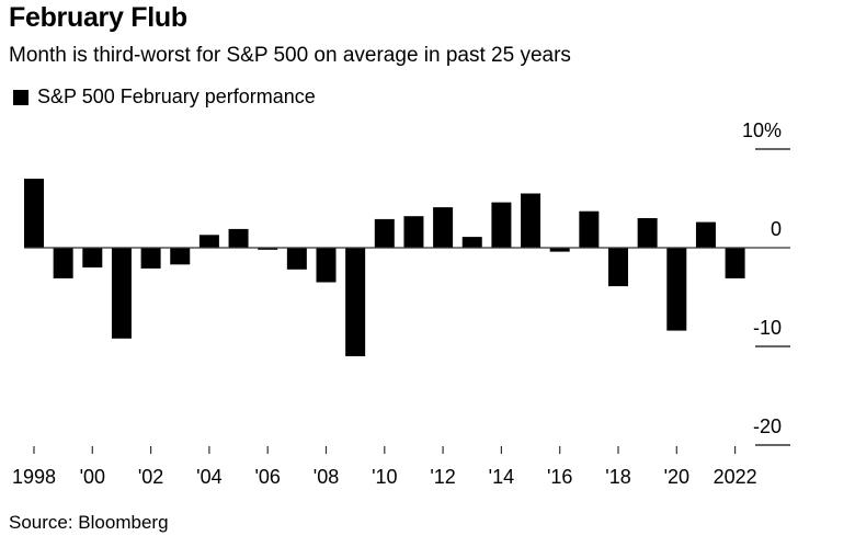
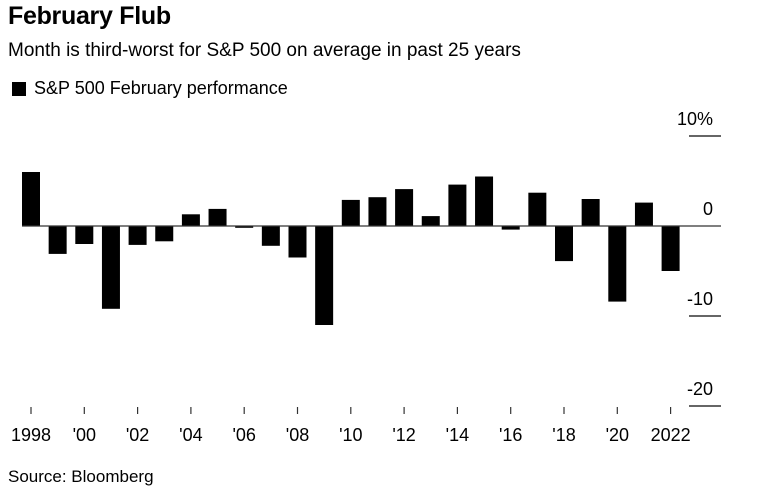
1998: 7% -> 6%
2022: -3% -> -5%
